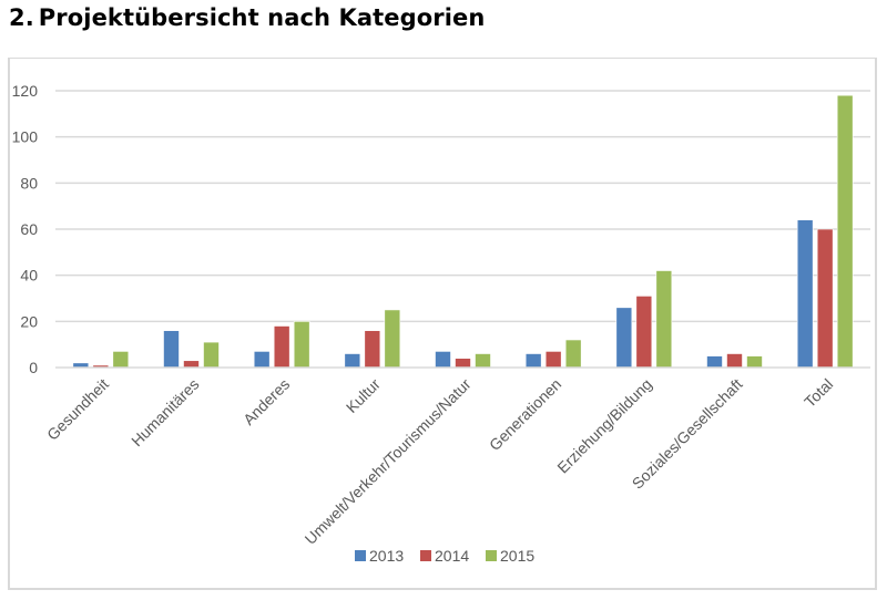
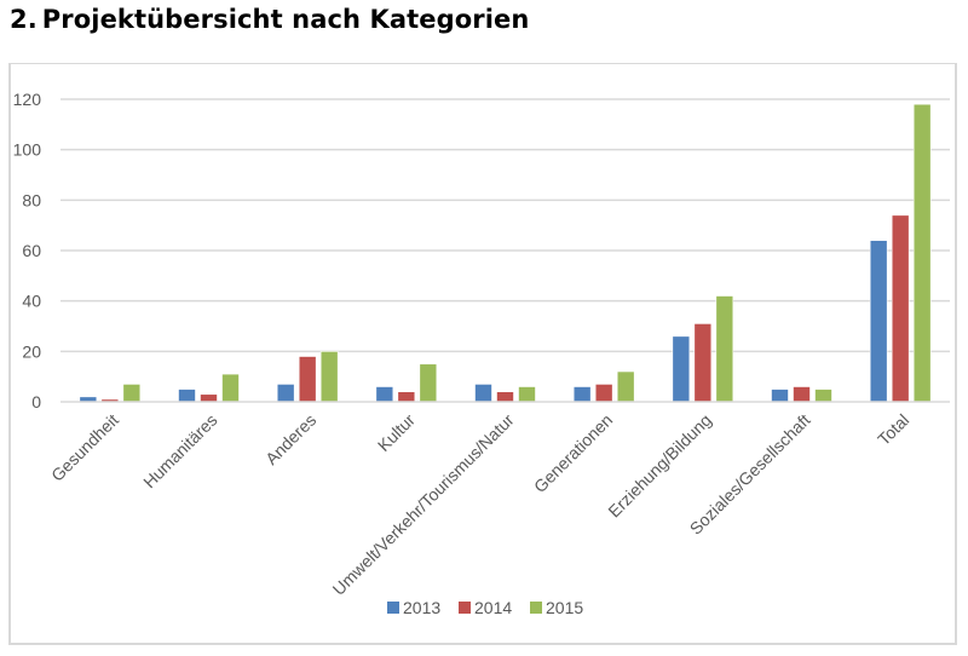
2013/Humanitäres: 16 -> 5
2014/Kultur: 16 -> 4
2015/Kultur: 25 -> 15
2014/Total: 60 -> 74
